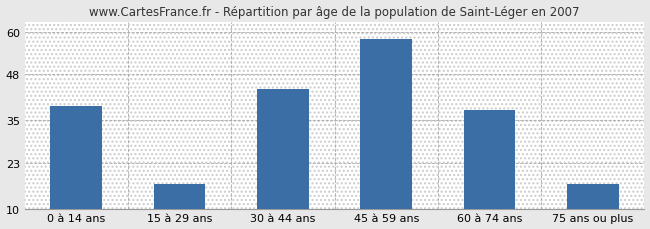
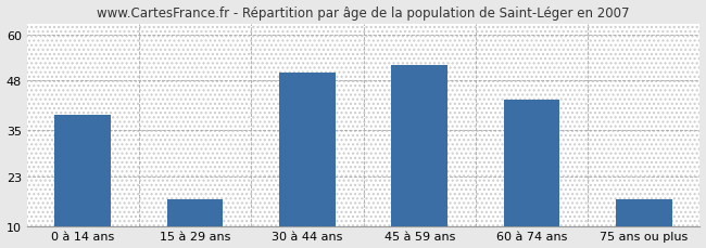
30 à 44 ans: 44 -> 50
45 à 59 ans: 58 -> 52
60 à 74 ans: 38 -> 43
